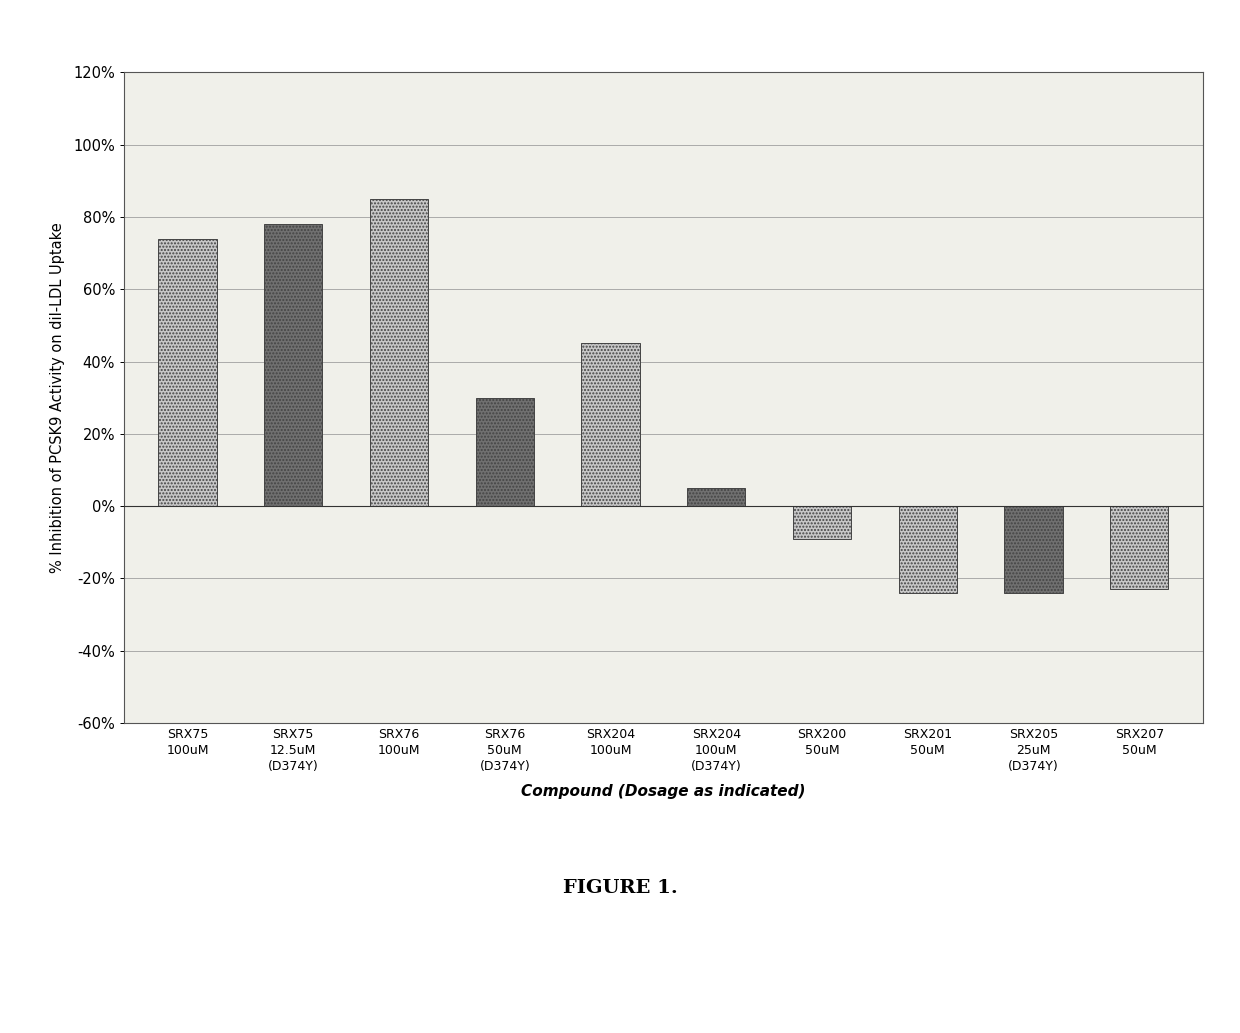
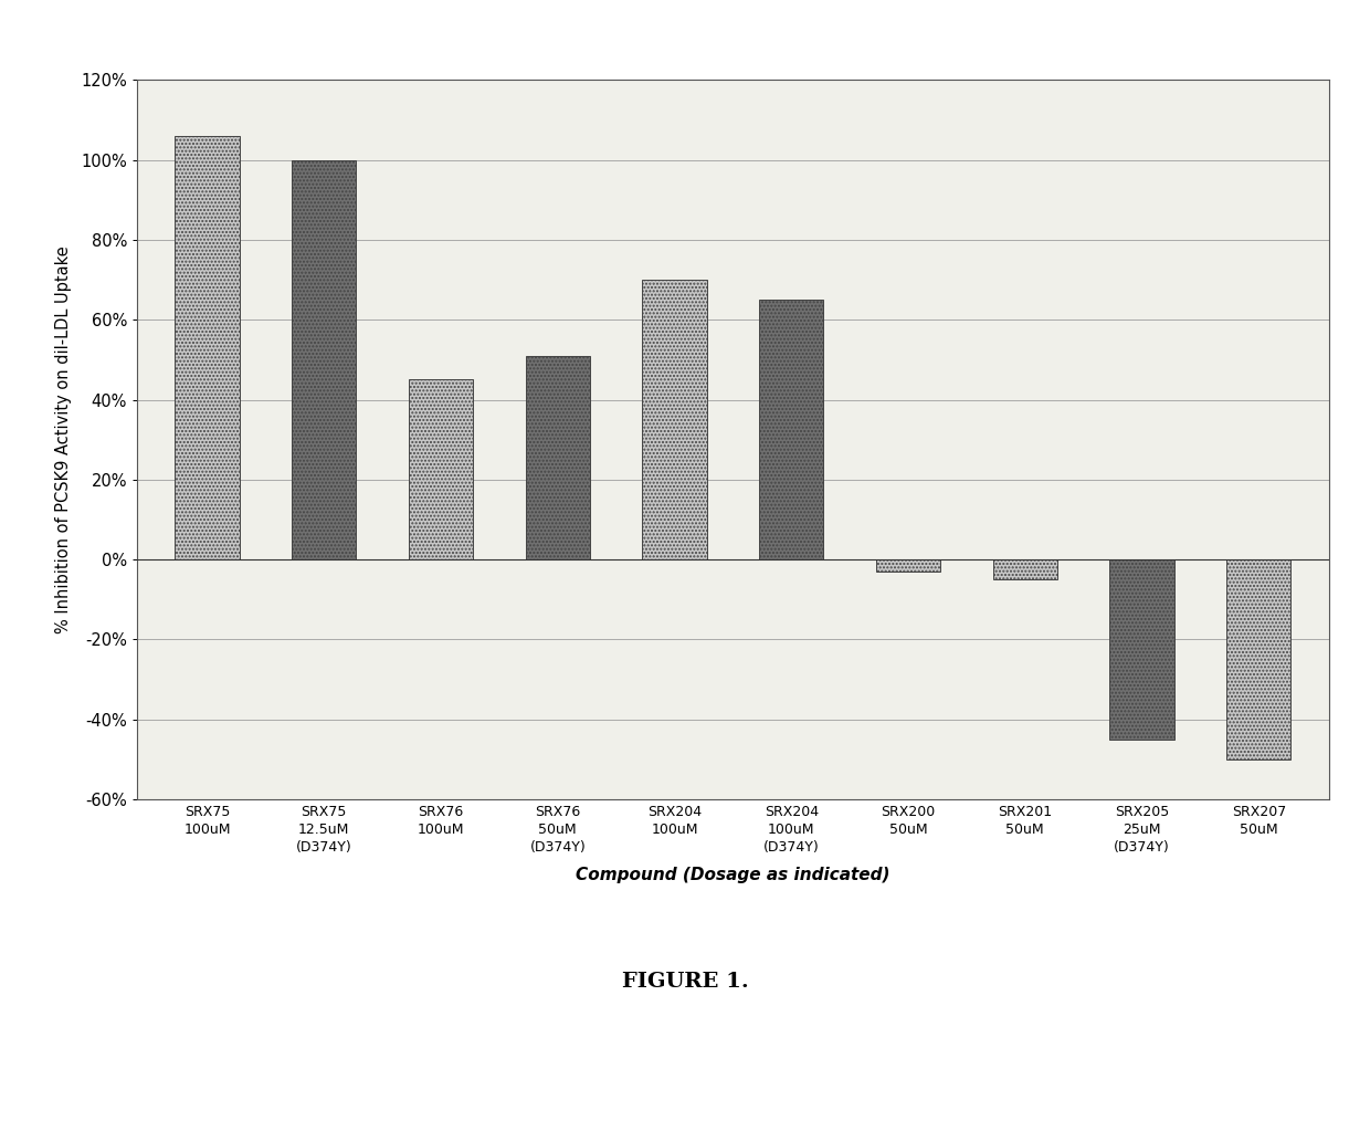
SRX75 100uM: 74% -> 106%
SRX75 12.5uM (D374Y): 78% -> 100%
SRX76 100uM: 85% -> 45%
SRX76 50uM (D374Y): 30% -> 51%
SRX204 100uM: 45% -> 70%
SRX204 100uM (D374Y): 5% -> 65%
SRX200 50uM: -9% -> -3%
SRX201 50uM: -24% -> -5%
SRX205 25uM (D374Y): -24% -> -45%
SRX207 50uM: -23% -> -50%
